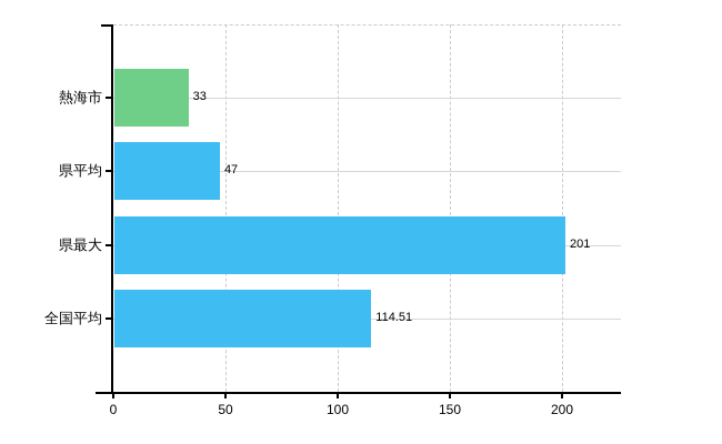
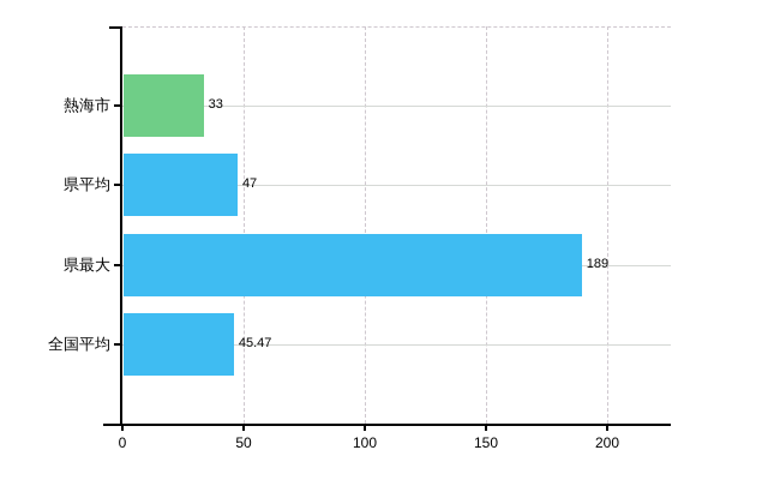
県最大: 201 -> 189
全国平均: 114.51 -> 45.47
